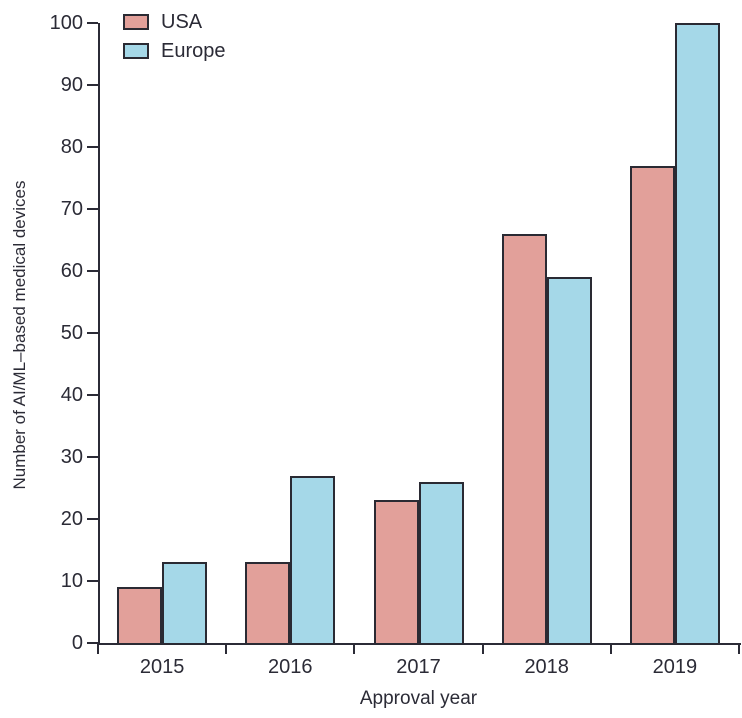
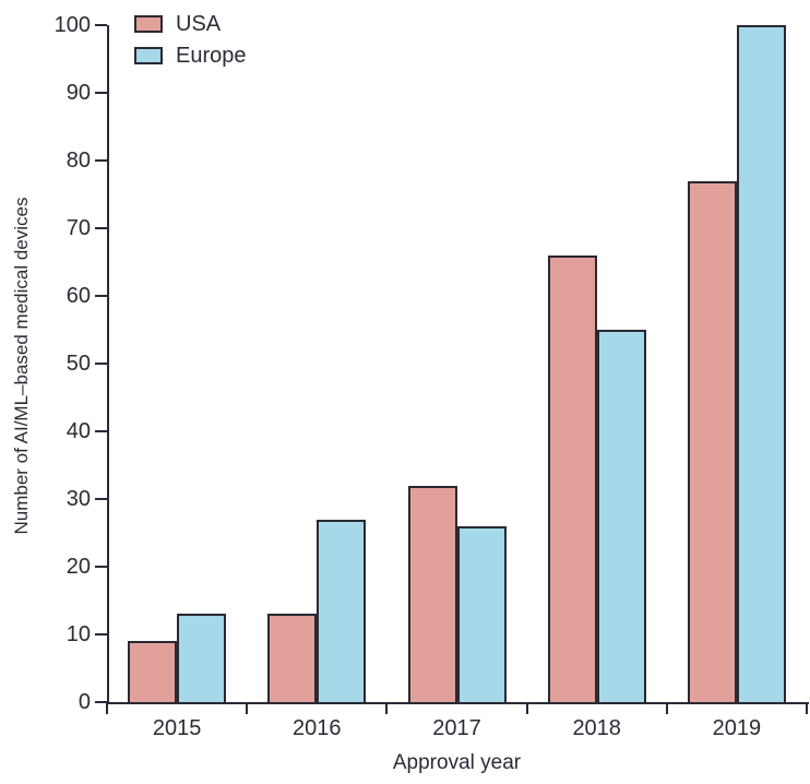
USA/2017: 23 -> 32
Europe/2018: 59 -> 55
